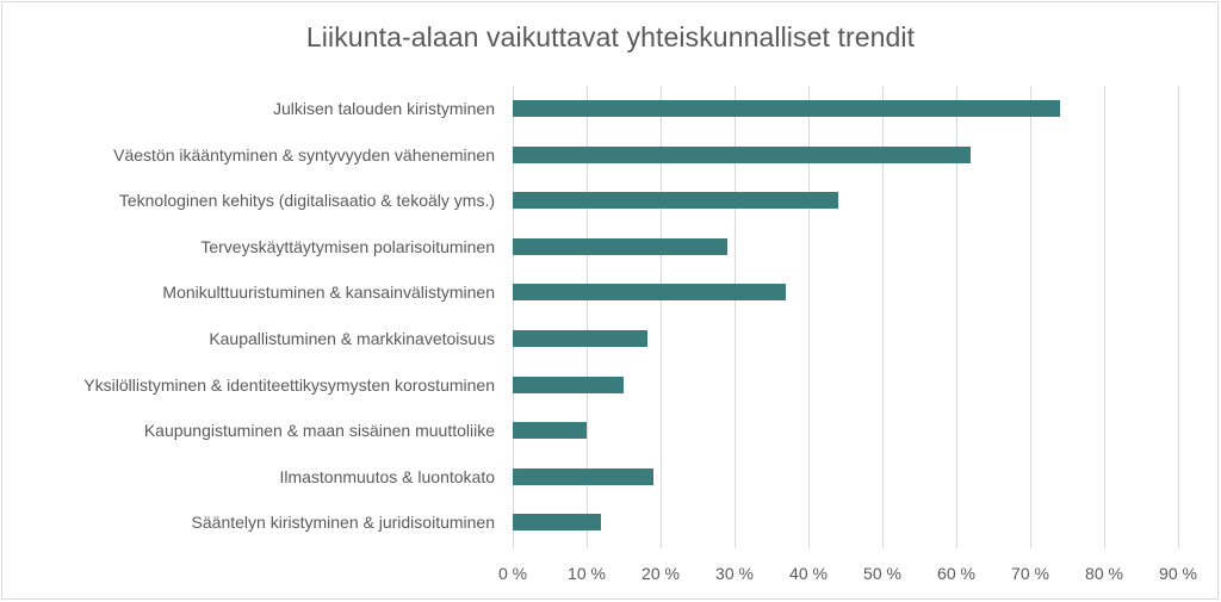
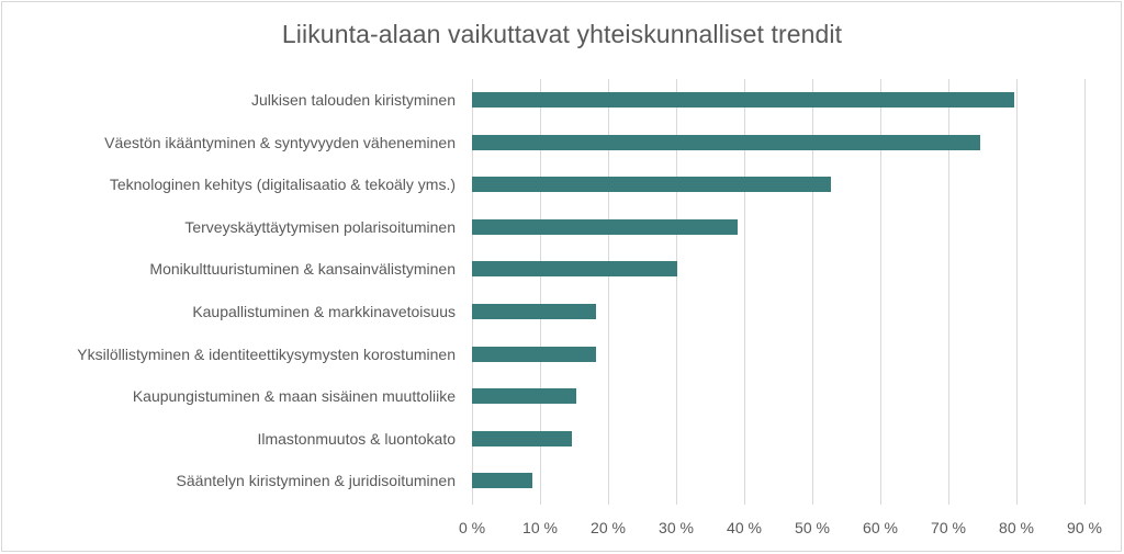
Julkisen talouden kiristyminen: 74% -> 80%
Väestön ikääntyminen & syntyvyyden väheneminen: 62% -> 75%
Teknologinen kehitys (digitalisaatio & tekoäly yms.): 44% -> 53%
Terveyskäyttäytymisen polarisoituminen: 29% -> 39%
Monikulttuuristuminen & kansainvälistyminen: 37% -> 30%
Yksilöllistyminen & identiteettikysymysten korostuminen: 15% -> 18%
Kaupungistuminen & maan sisäinen muuttoliike: 10% -> 15%
Ilmastonmuutos & luontokato: 19% -> 15%
Sääntelyn kiristyminen & juridisoituminen: 12% -> 9%
